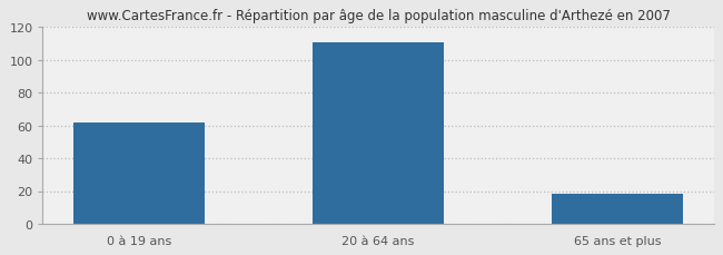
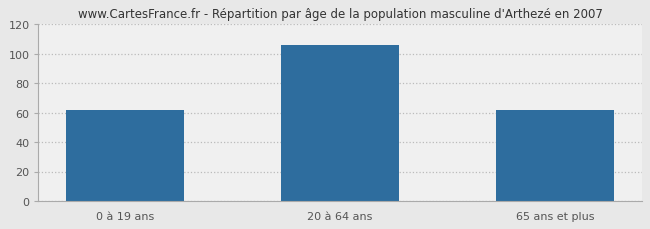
20 à 64 ans: 111 -> 106
65 ans et plus: 18 -> 62
